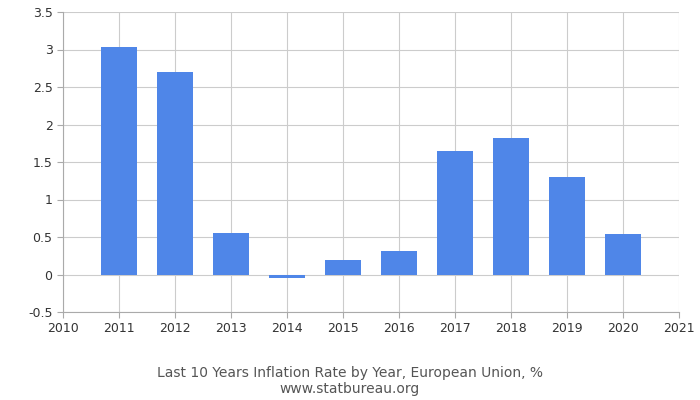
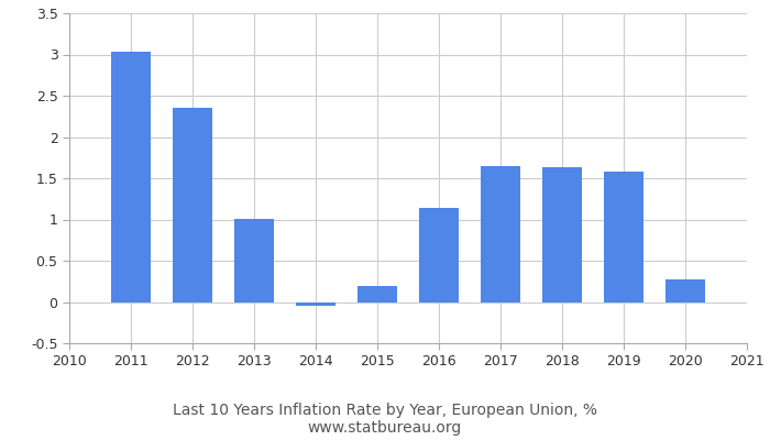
2012: 2.70 -> 2.35
2013: 0.56 -> 1.01
2016: 0.32 -> 1.14
2018: 1.82 -> 1.64
2019: 1.30 -> 1.58
2020: 0.54 -> 0.28
